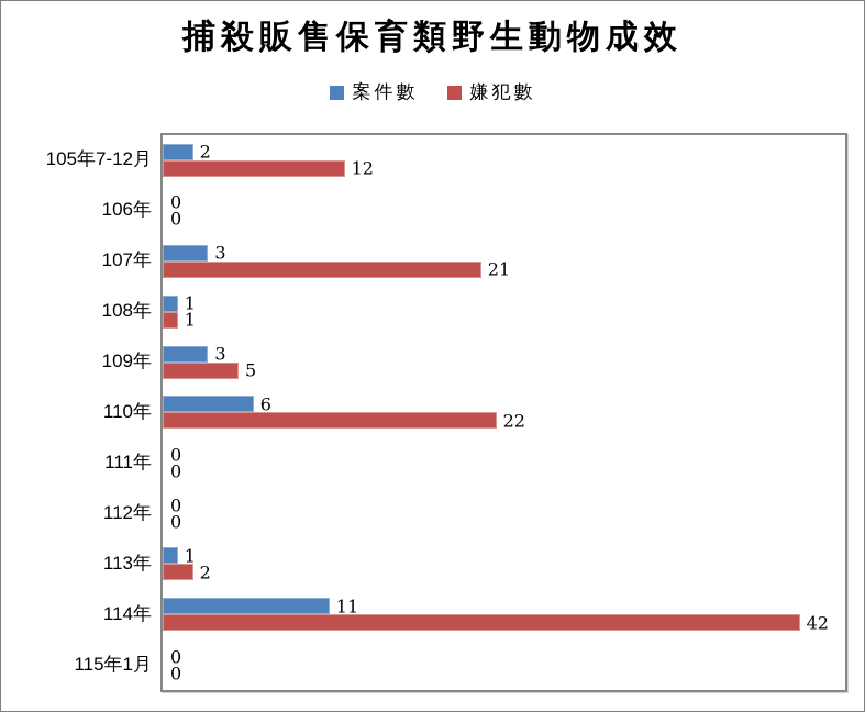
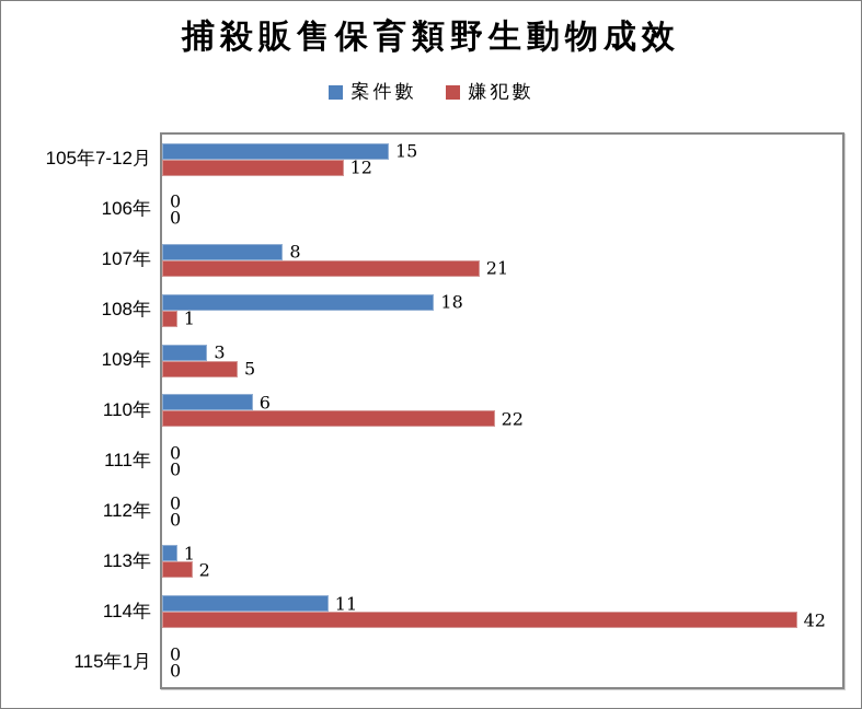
案件數/105年7-12月: 2 -> 15
案件數/107年: 3 -> 8
案件數/108年: 1 -> 18
